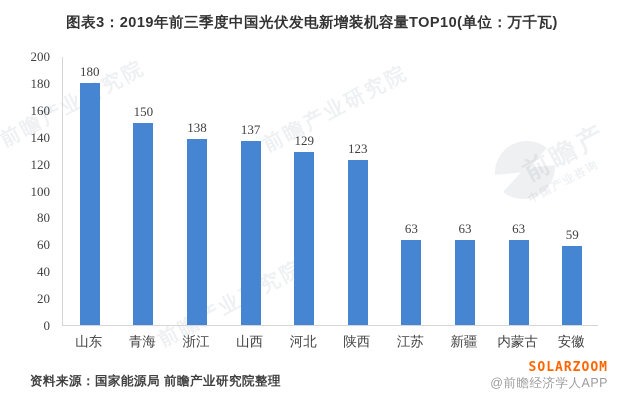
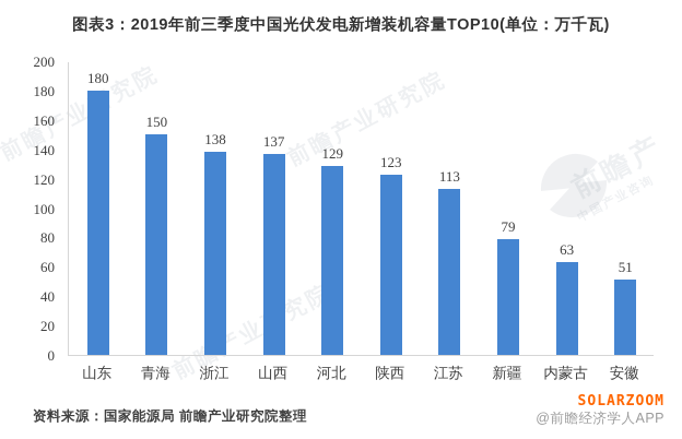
江苏: 63 -> 113
新疆: 63 -> 79
安徽: 59 -> 51
